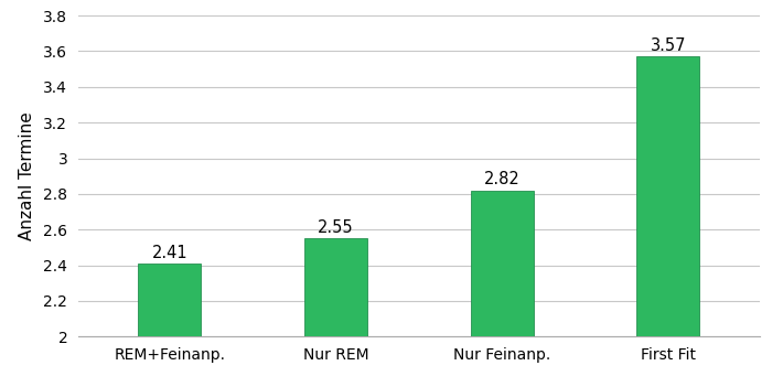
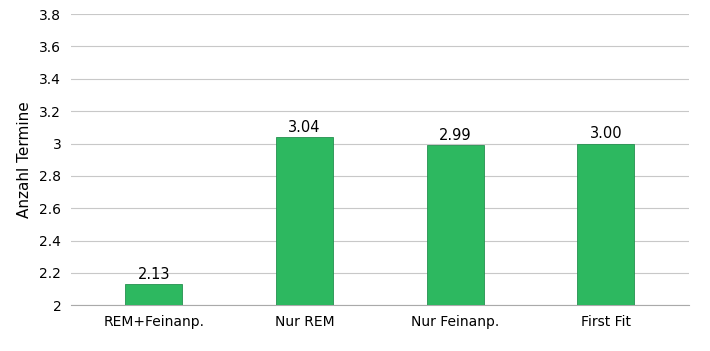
REM+Feinanp.: 2.41 -> 2.13
Nur REM: 2.55 -> 3.04
Nur Feinanp.: 2.82 -> 2.99
First Fit: 3.57 -> 3.00
